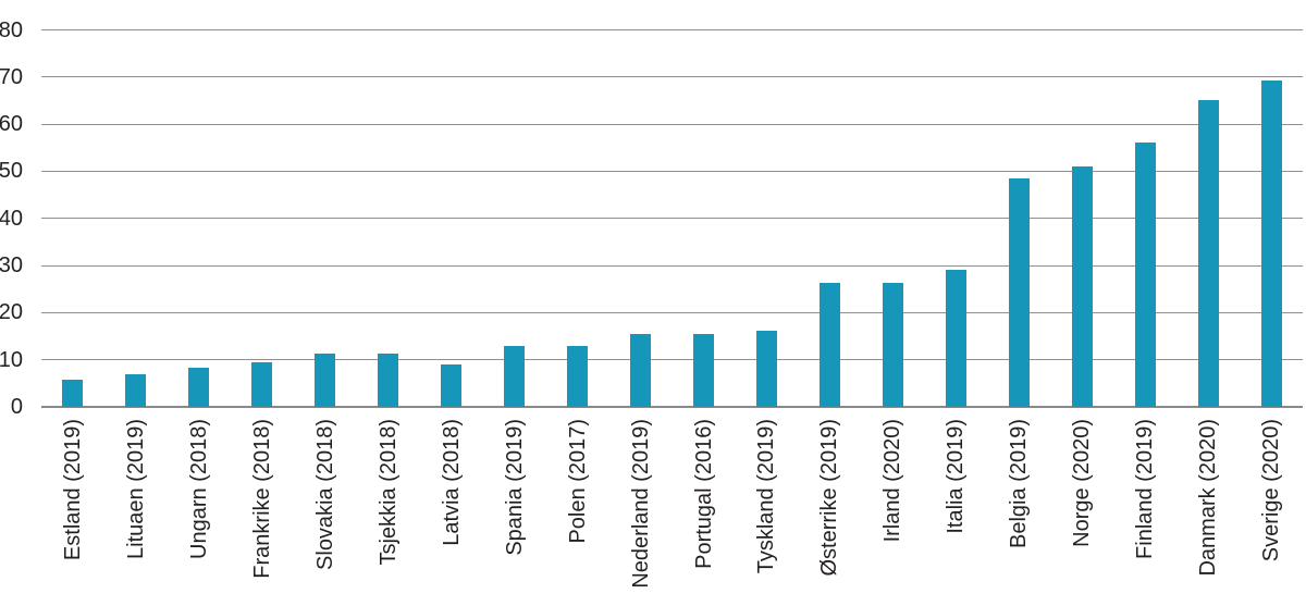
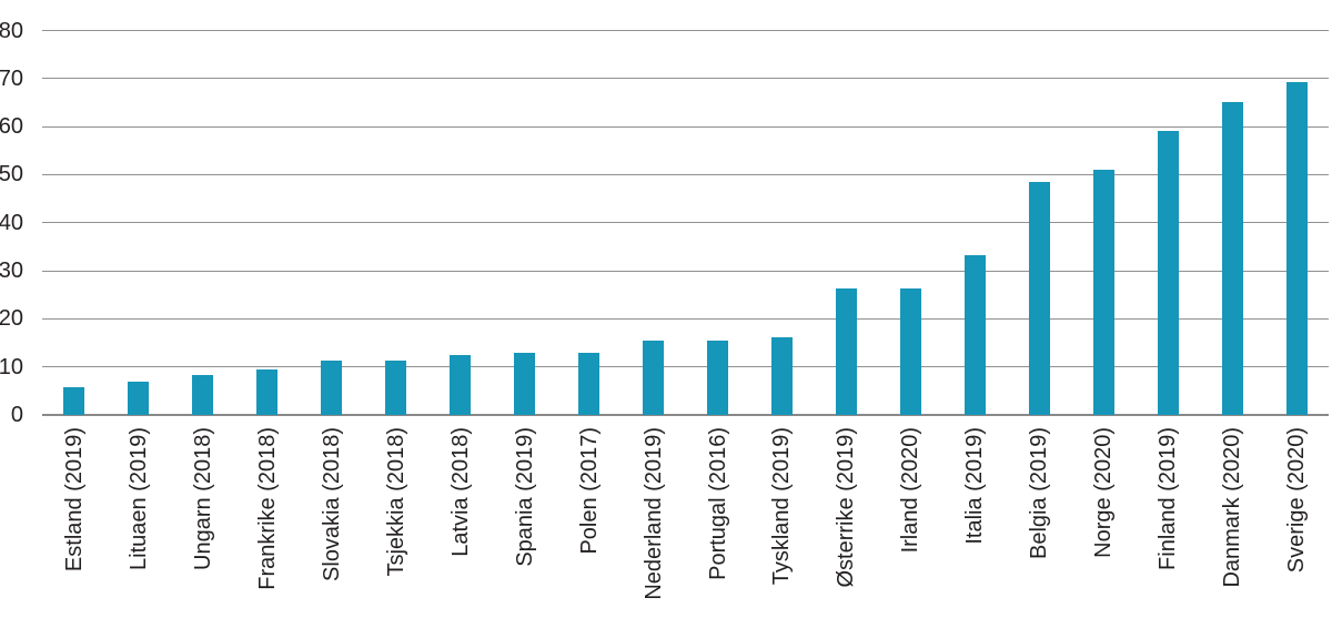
Latvia (2018): 9 -> 12
Italia (2019): 29 -> 33
Finland (2019): 56 -> 59
